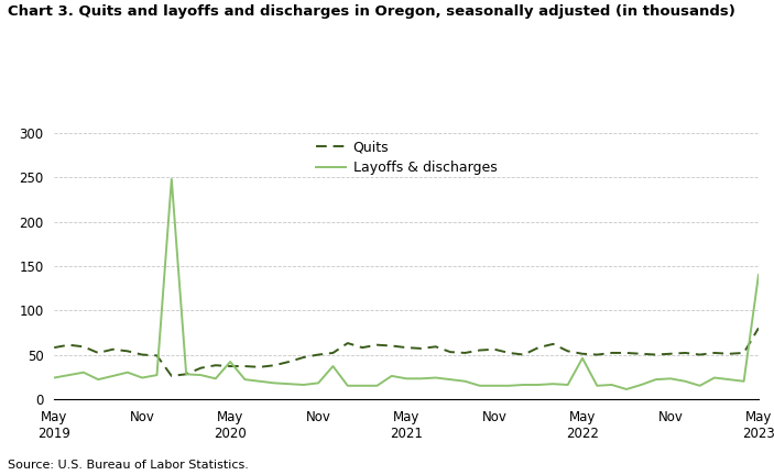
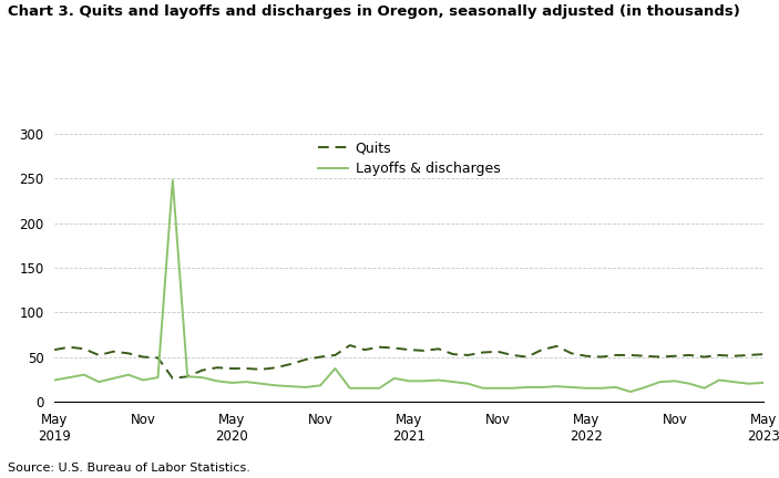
Layoffs & discharges/May 2020: 42 -> 21
Layoffs & discharges/May 2022: 46 -> 15
Quits/May 2023: 80 -> 53
Layoffs & discharges/May 2023: 140 -> 21
